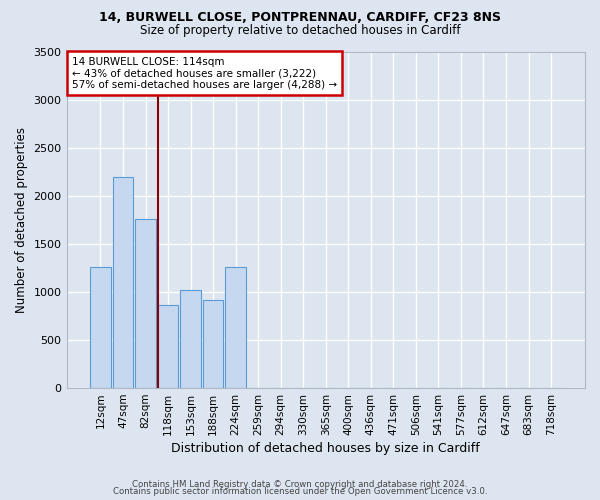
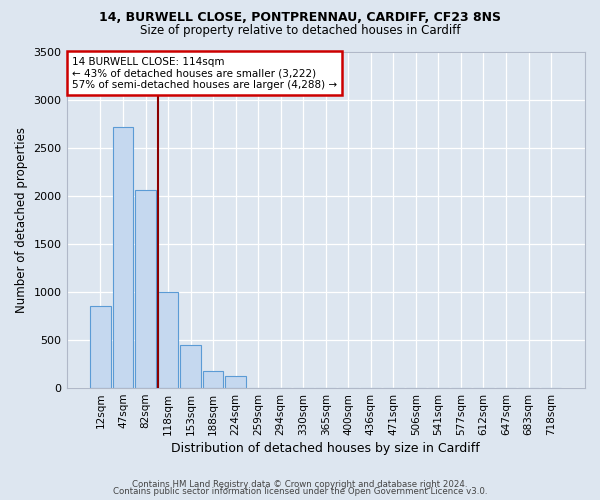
12sqm: 1260 -> 850
47sqm: 2200 -> 2720
82sqm: 1760 -> 2060
118sqm: 860 -> 1000
153sqm: 1020 -> 450
188sqm: 920 -> 180
224sqm: 1260 -> 130
